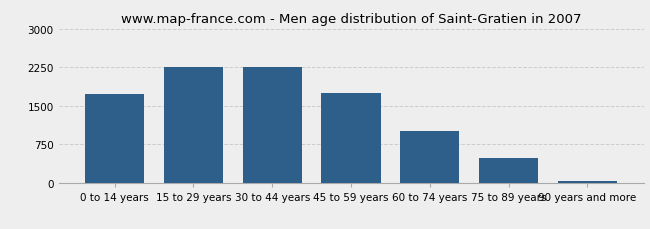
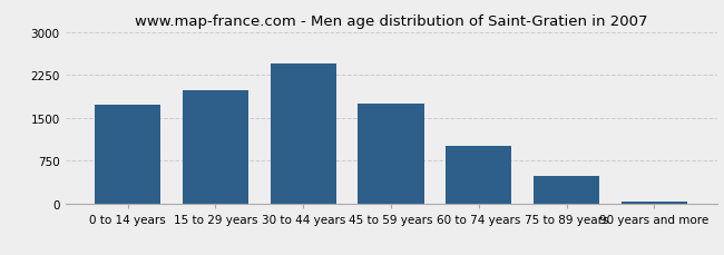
15 to 29 years: 2260 -> 1980
30 to 44 years: 2250 -> 2460
